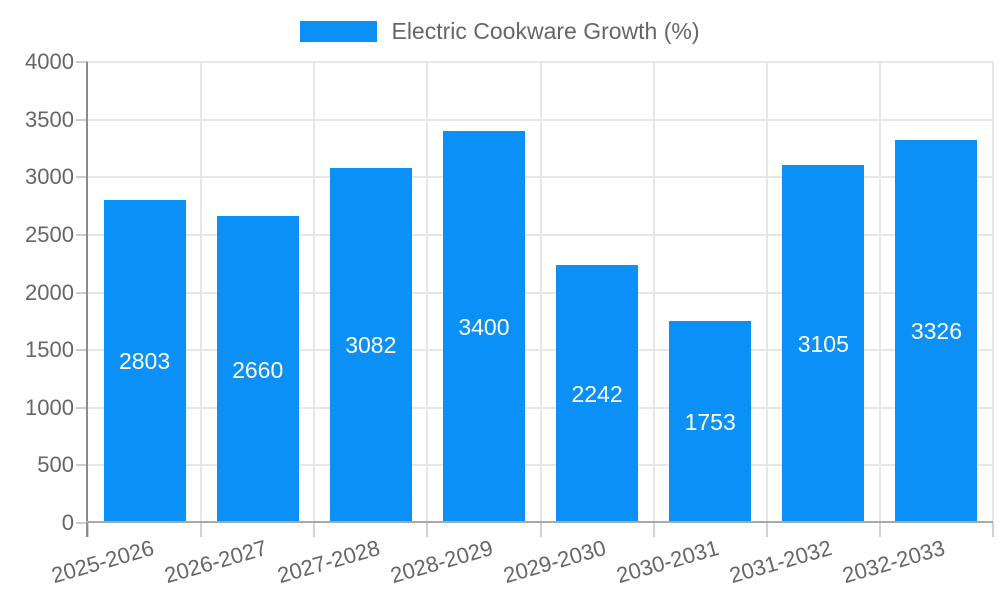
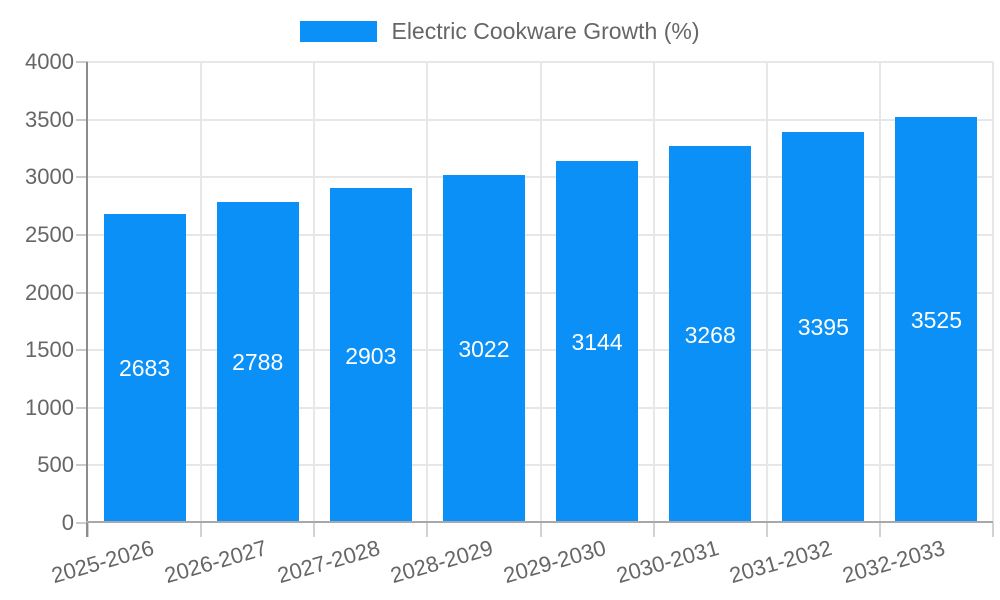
2025-2026: 2803 -> 2683
2026-2027: 2660 -> 2788
2027-2028: 3082 -> 2903
2028-2029: 3400 -> 3022
2029-2030: 2242 -> 3144
2030-2031: 1753 -> 3268
2031-2032: 3105 -> 3395
2032-2033: 3326 -> 3525
